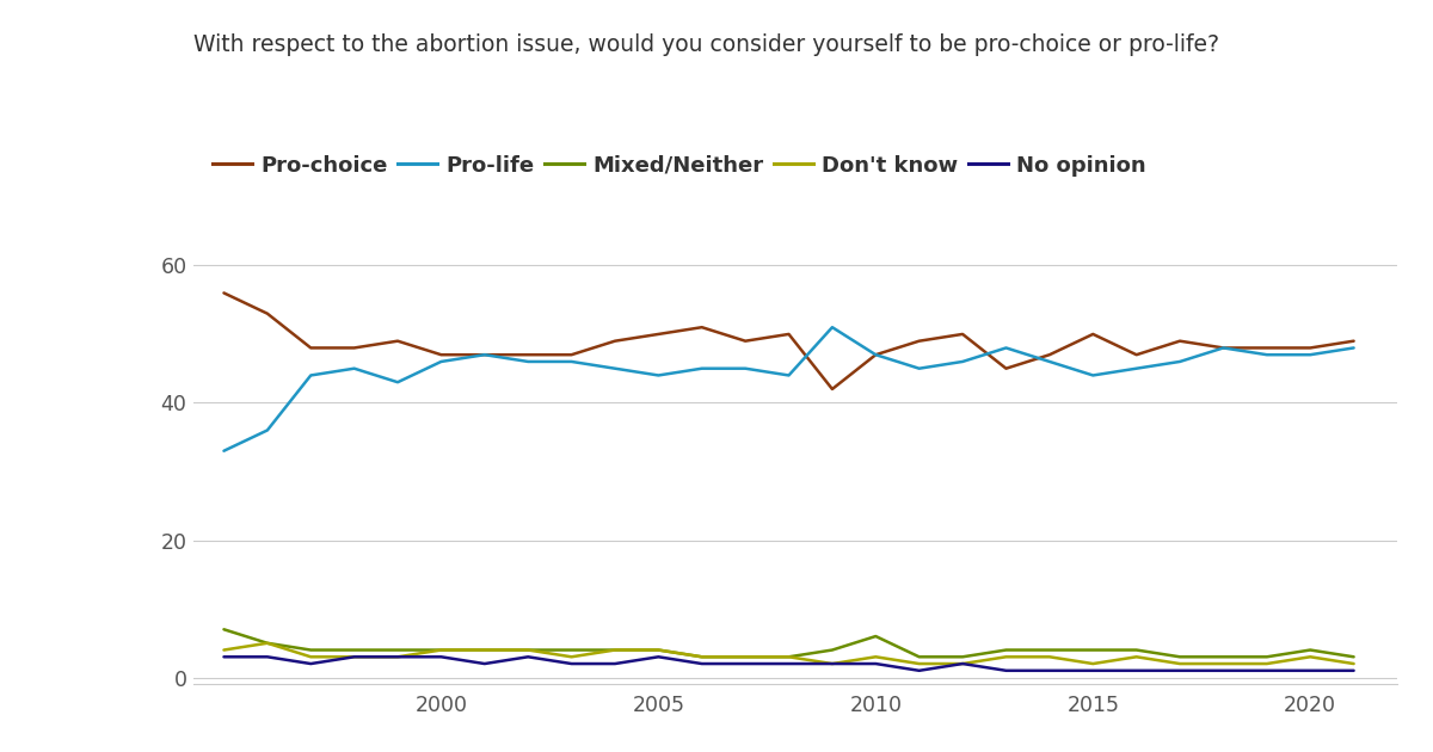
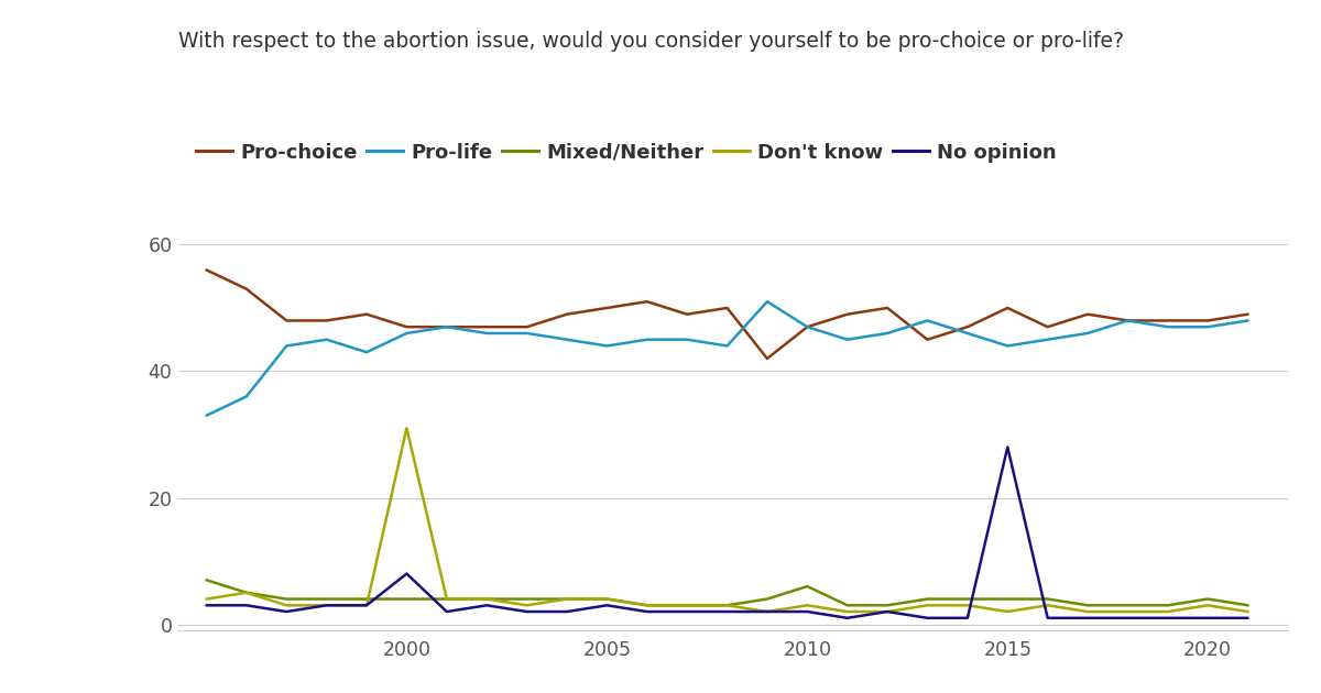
Don't know/2000: 4 -> 31
No opinion/2000: 3 -> 8
No opinion/2015: 1 -> 28
